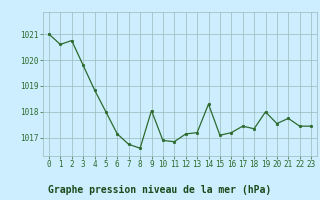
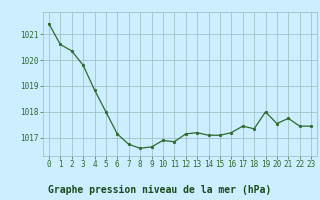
0: 1021.00 -> 1021.40
2: 1020.75 -> 1020.35
9: 1018.05 -> 1016.65
14: 1018.30 -> 1017.10
